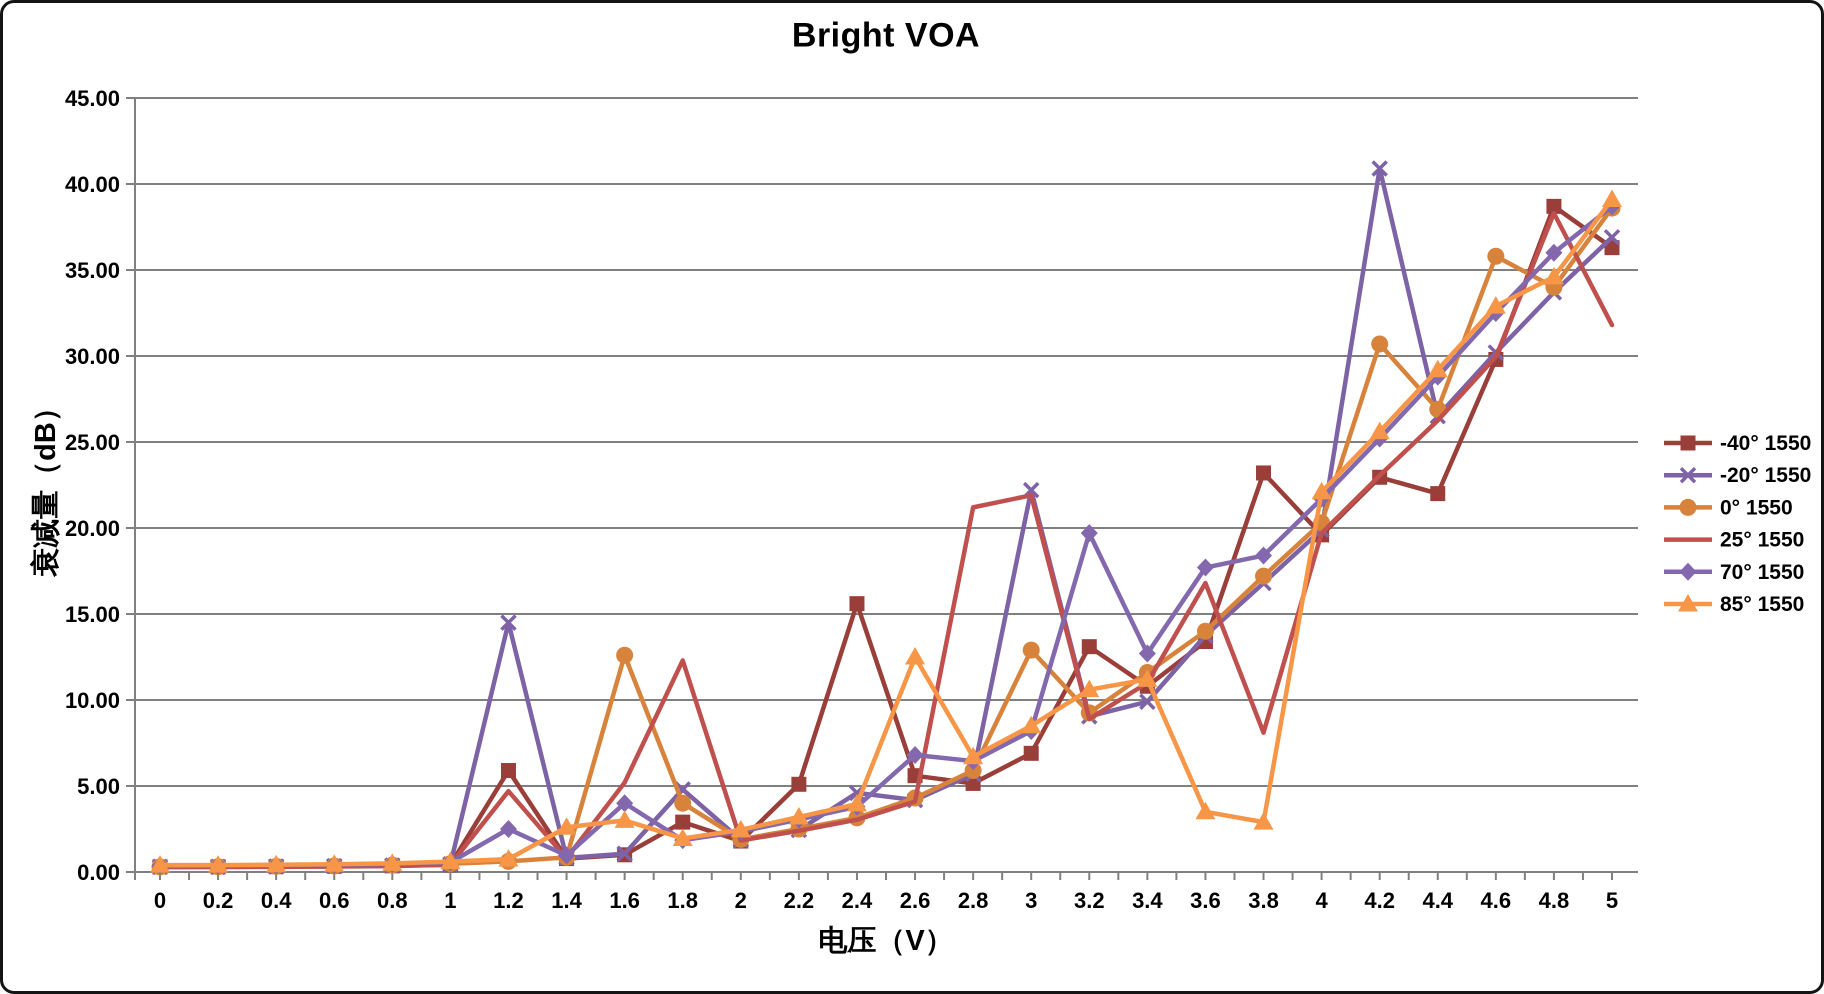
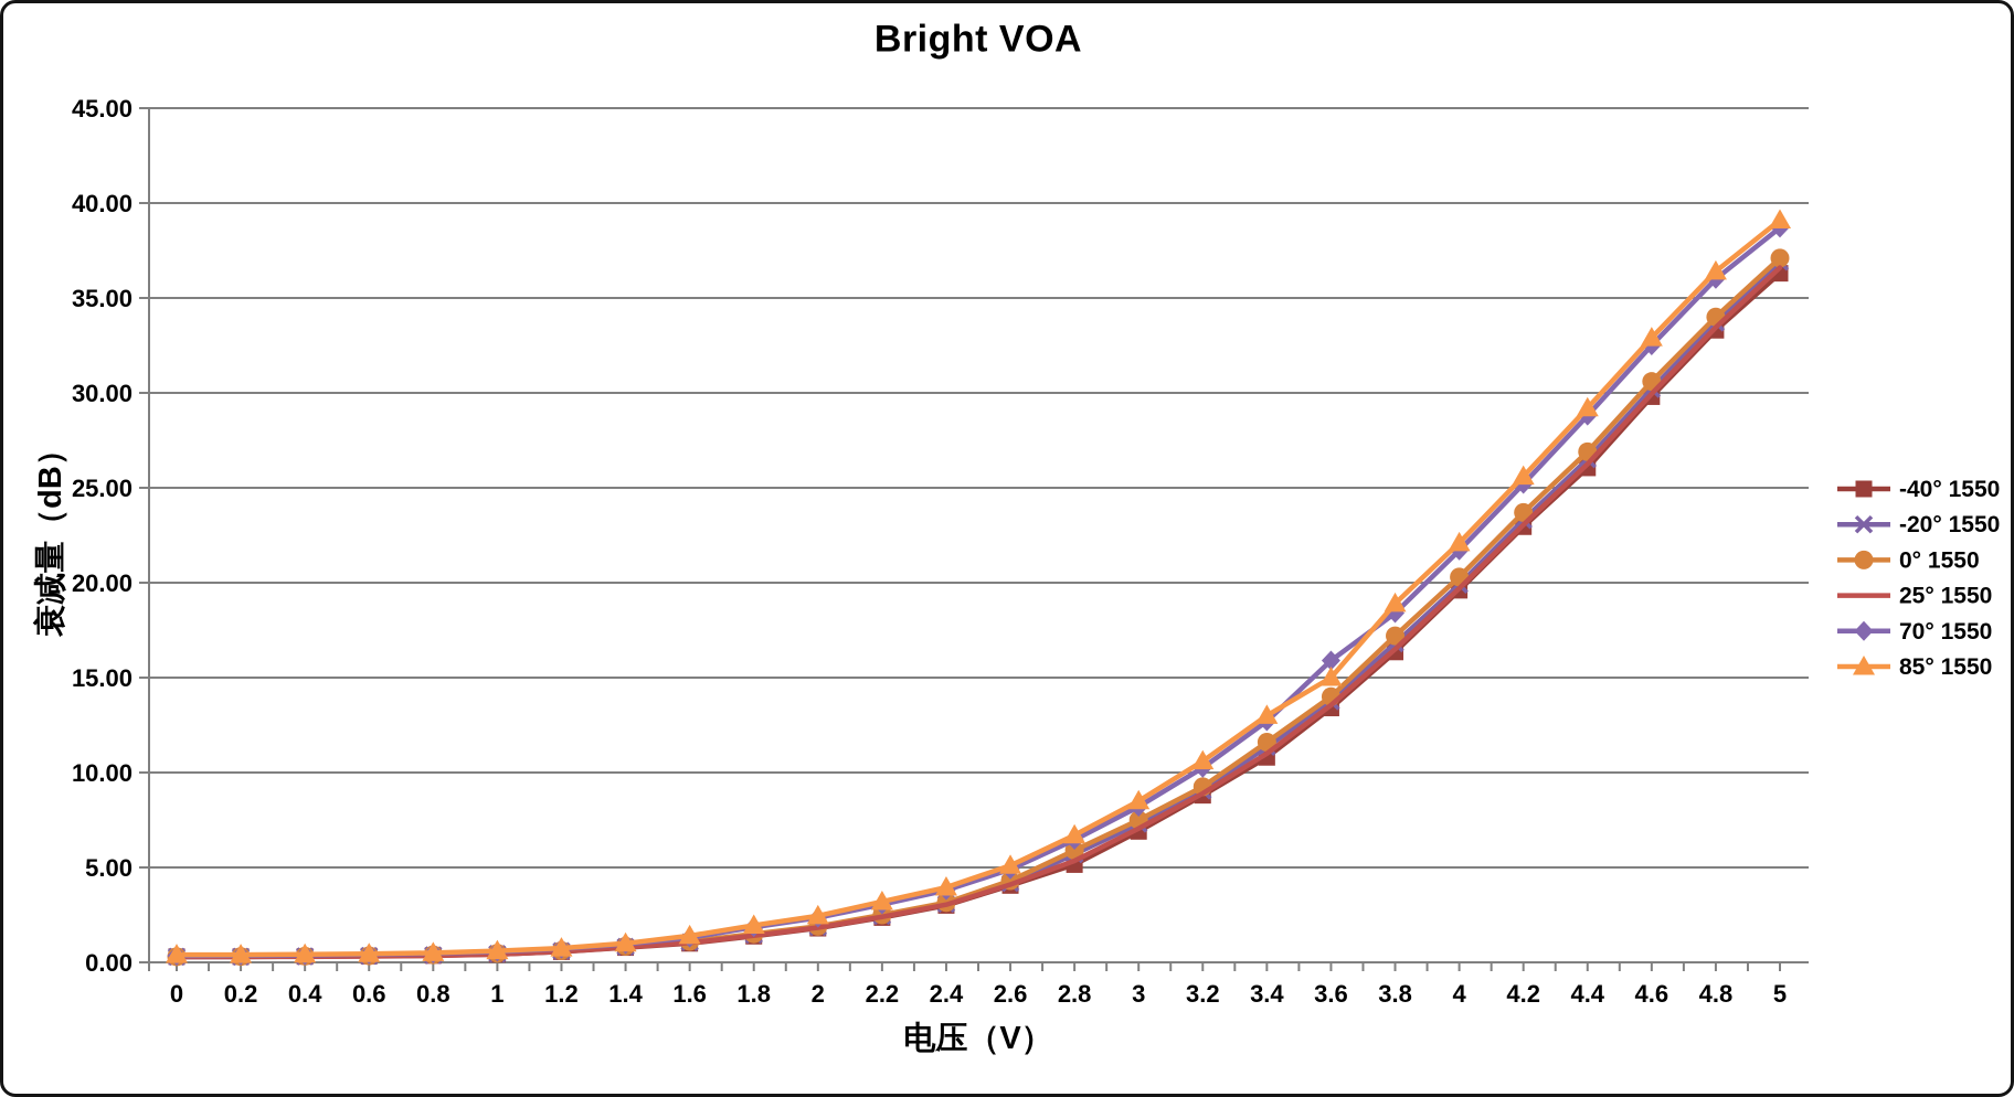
-40° 1550/1.2: 5.9 -> 0.6
-20° 1550/1.2: 14.5 -> 0.6
25° 1550/1.2: 4.7 -> 0.6
70° 1550/1.2: 2.5 -> 0.7
85° 1550/1.4: 2.6 -> 1.0
0° 1550/1.6: 12.6 -> 1.1
25° 1550/1.6: 5.2 -> 1.0
70° 1550/1.6: 4.0 -> 1.3
85° 1550/1.6: 3.0 -> 1.4
-40° 1550/1.8: 2.9 -> 1.4
-20° 1550/1.8: 4.8 -> 1.4
0° 1550/1.8: 4.0 -> 1.5
25° 1550/1.8: 12.3 -> 1.4
-40° 1550/2.2: 5.1 -> 2.4
-40° 1550/2.4: 15.6 -> 3.0
-20° 1550/2.4: 4.6 -> 3.1
-40° 1550/2.6: 5.6 -> 4.0
70° 1550/2.6: 6.8 -> 4.9
85° 1550/2.6: 12.5 -> 5.1
25° 1550/2.8: 21.2 -> 5.3
-20° 1550/3: 22.2 -> 7.3
0° 1550/3: 12.9 -> 7.5
25° 1550/3: 21.9 -> 7.0
-40° 1550/3.2: 13.1 -> 8.8
70° 1550/3.2: 19.7 -> 10.2
-20° 1550/3.4: 9.9 -> 11.3
85° 1550/3.4: 11.2 -> 13.0
25° 1550/3.6: 16.8 -> 13.6
70° 1550/3.6: 17.7 -> 15.9
85° 1550/3.6: 3.5 -> 15.0
-40° 1550/3.8: 23.2 -> 16.4
25° 1550/3.8: 8.1 -> 16.5
85° 1550/3.8: 2.9 -> 18.9
-20° 1550/4.2: 40.9 -> 23.3
0° 1550/4.2: 30.7 -> 23.7
-40° 1550/4.4: 22.0 -> 26.1
0° 1550/4.6: 35.8 -> 30.6
-40° 1550/4.8: 38.7 -> 33.3
25° 1550/4.8: 38.3 -> 33.5
85° 1550/4.8: 34.6 -> 36.4
0° 1550/5: 38.6 -> 37.1
25° 1550/5: 31.8 -> 36.6
